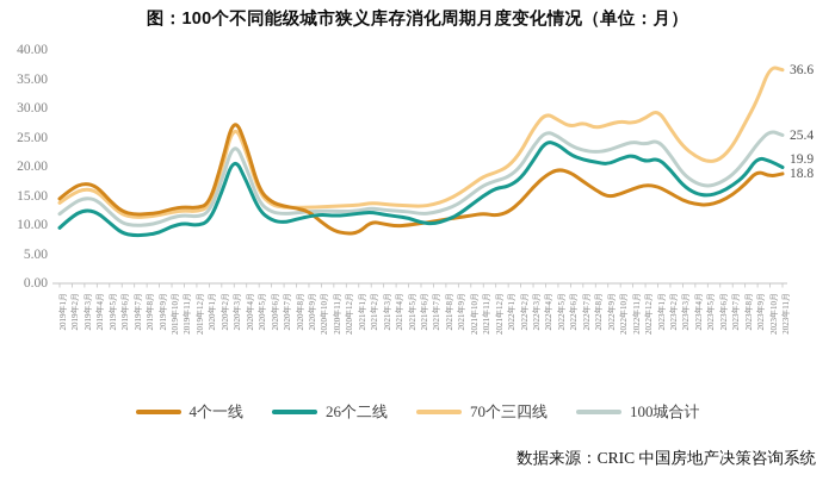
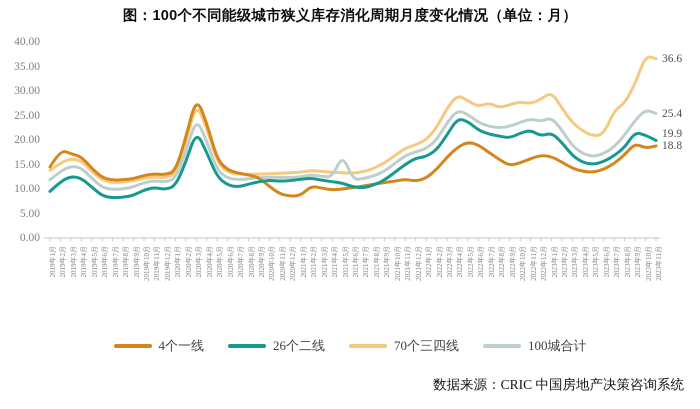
4个一线/2019年2月: 16 -> 18
100城合计/2021年5月: 12 -> 17
70个三四线/2023年7月: 24 -> 26
